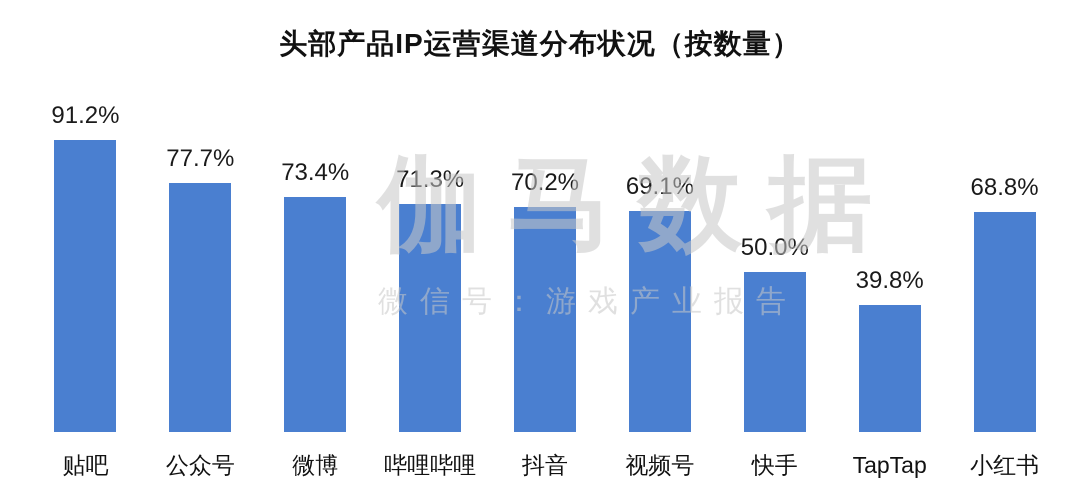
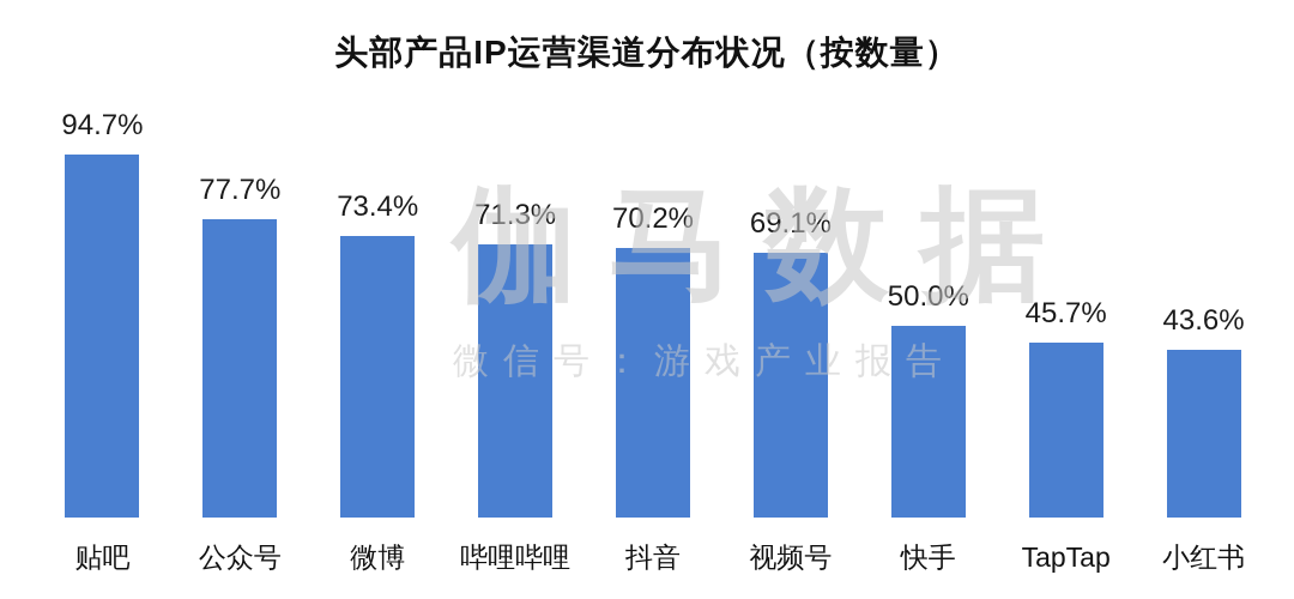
贴吧: 91.2% -> 94.7%
TapTap: 39.8% -> 45.7%
小红书: 68.8% -> 43.6%
